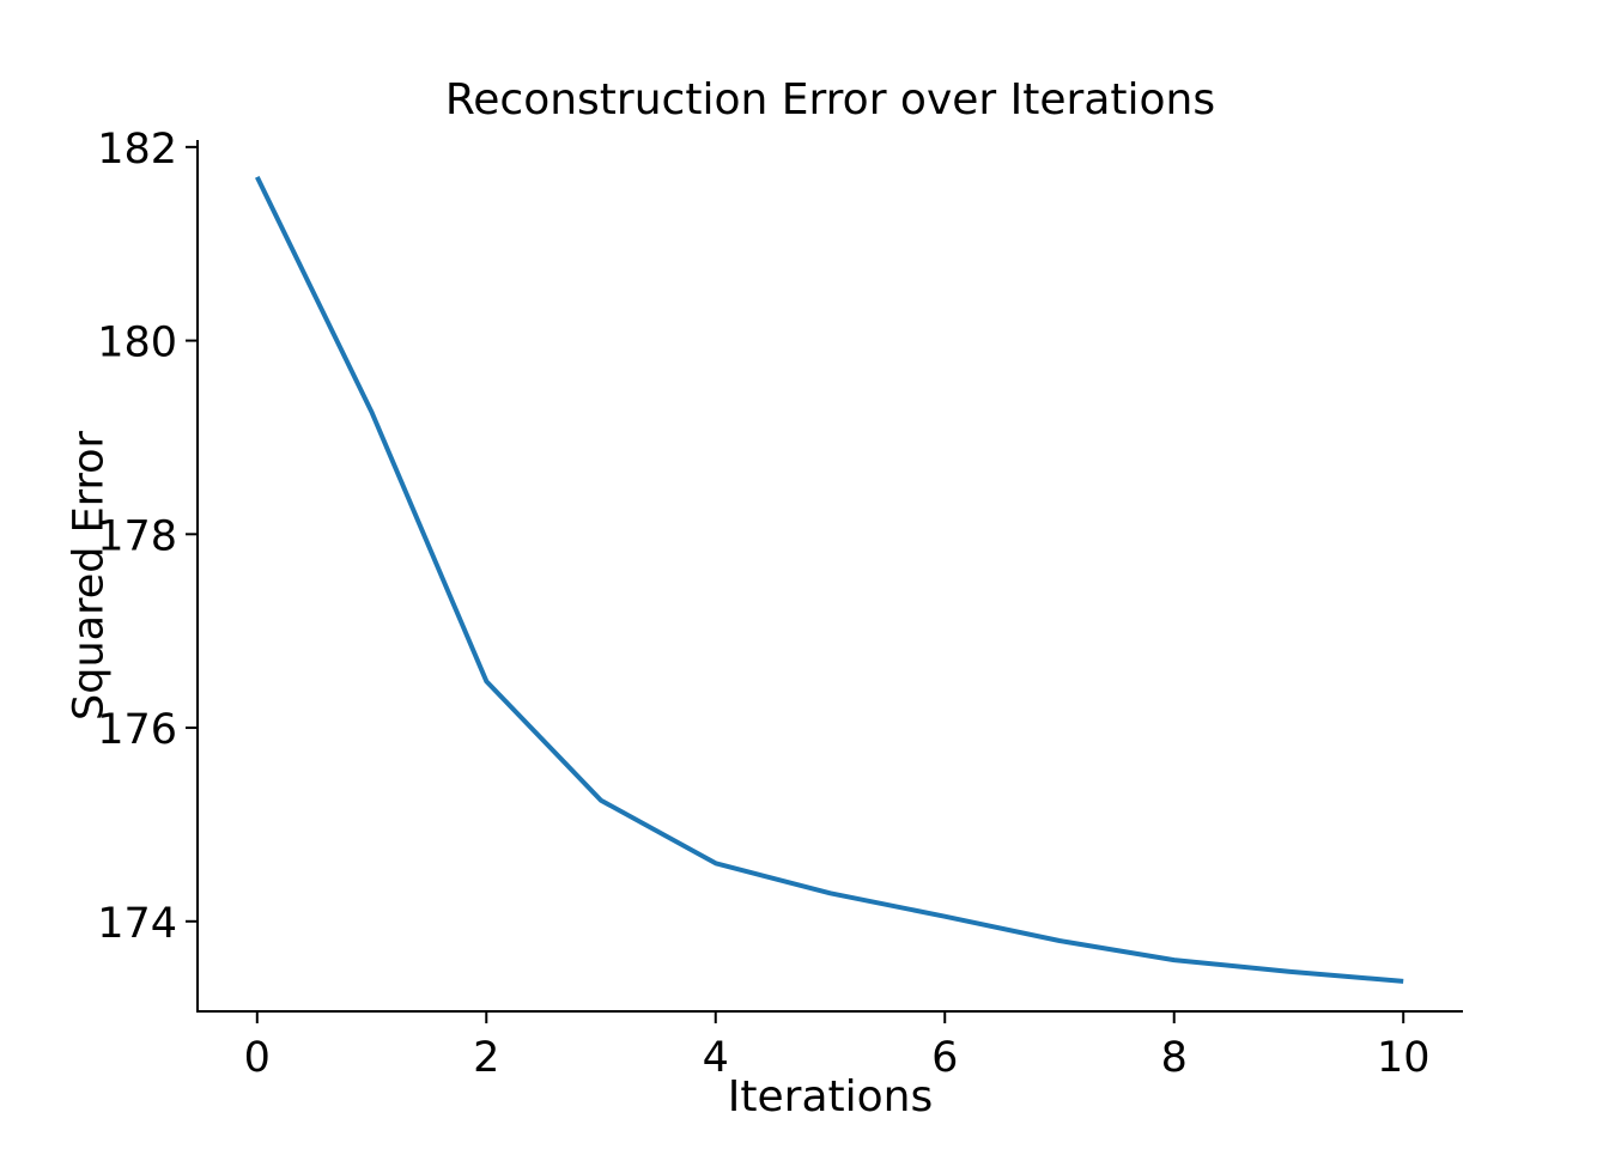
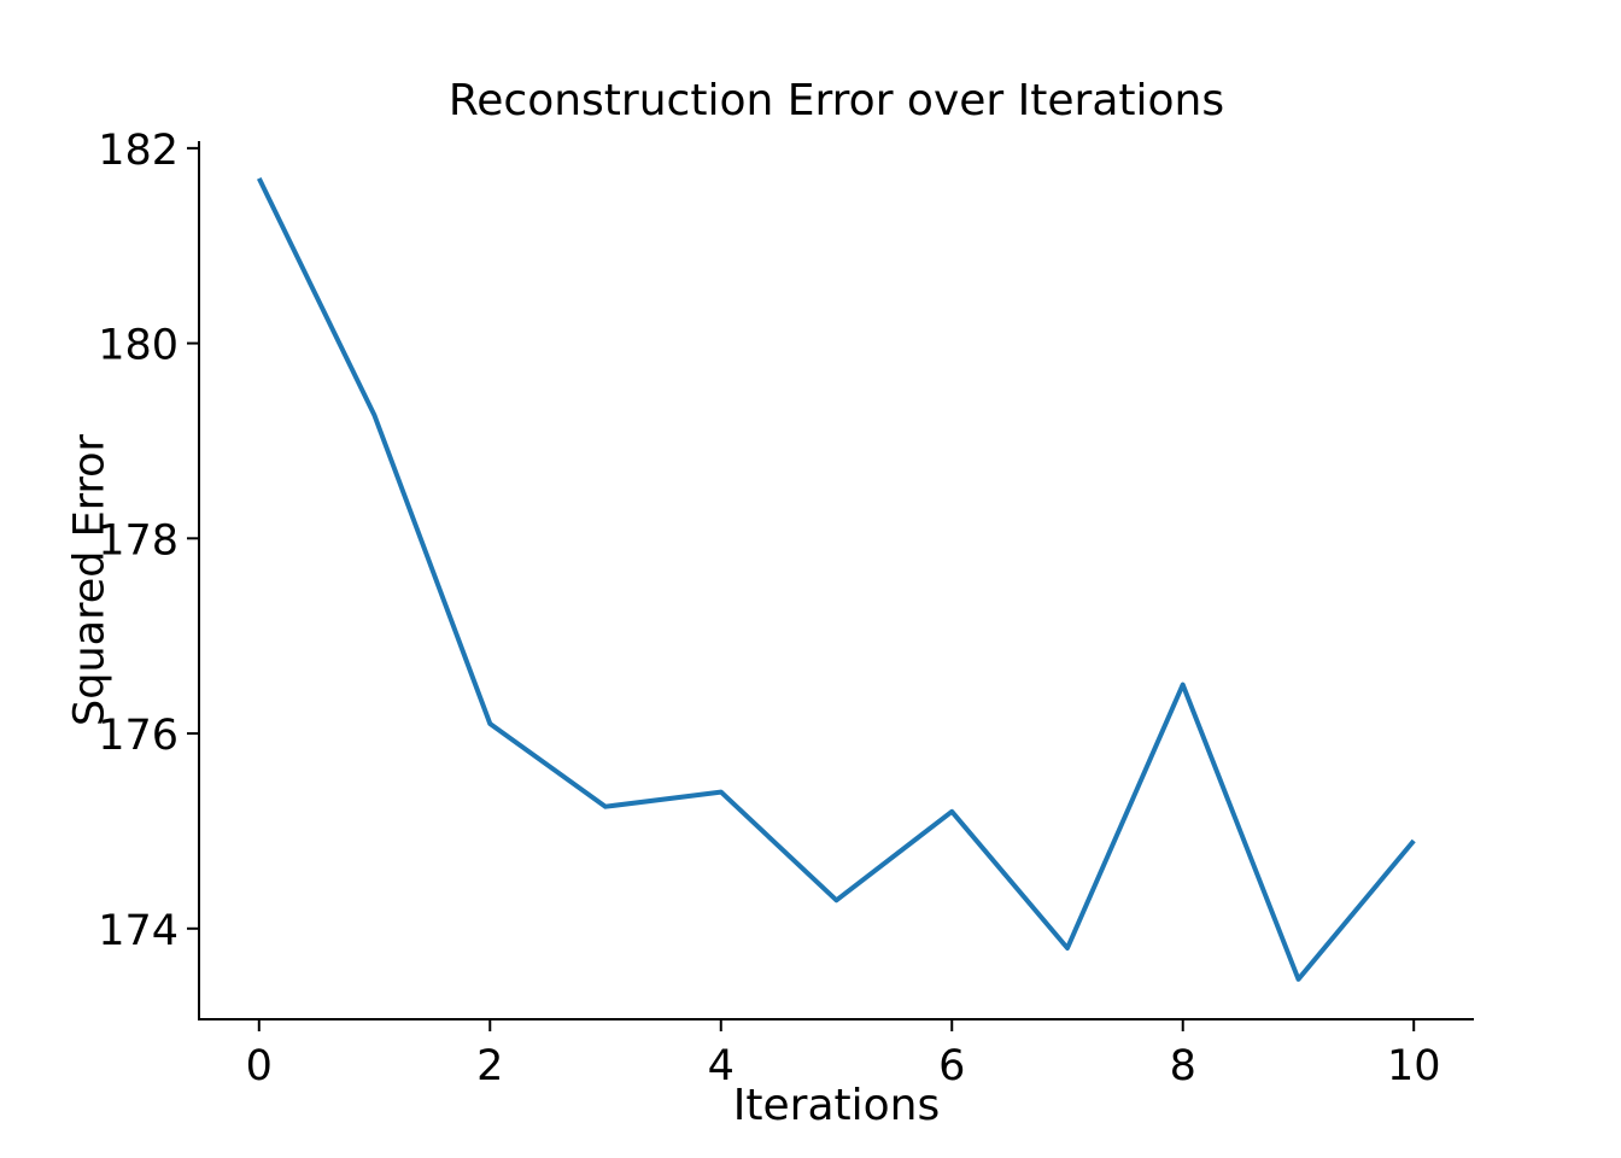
2: 176.5 -> 176.1
4: 174.6 -> 175.4
6: 174.1 -> 175.2
8: 173.6 -> 176.5
10: 173.4 -> 174.9
